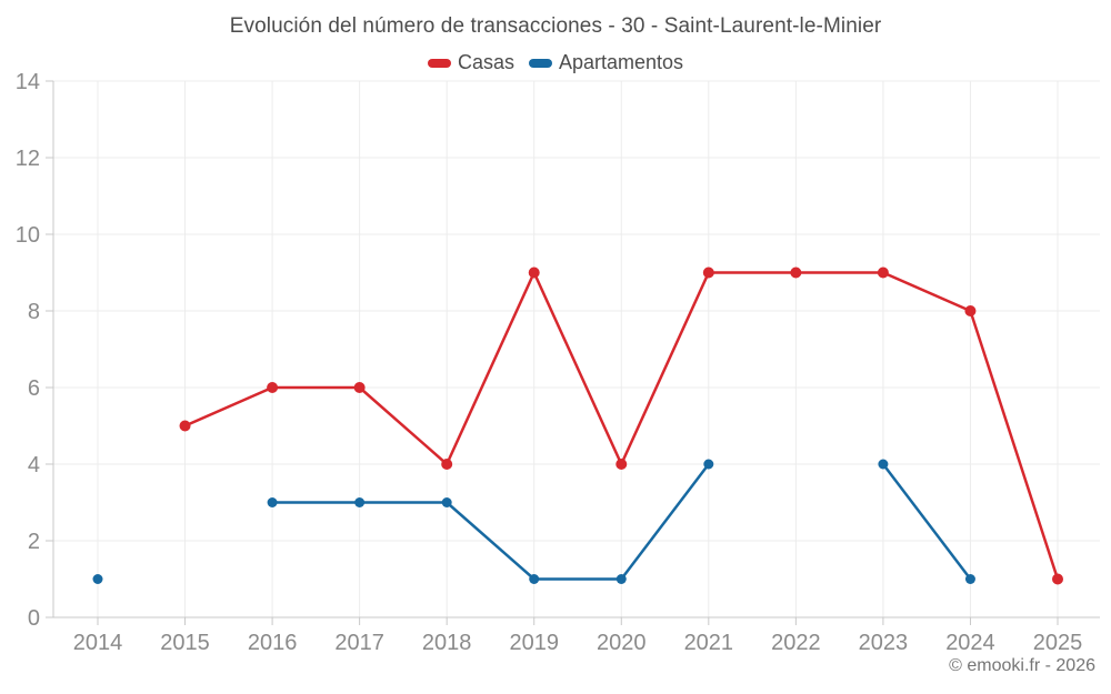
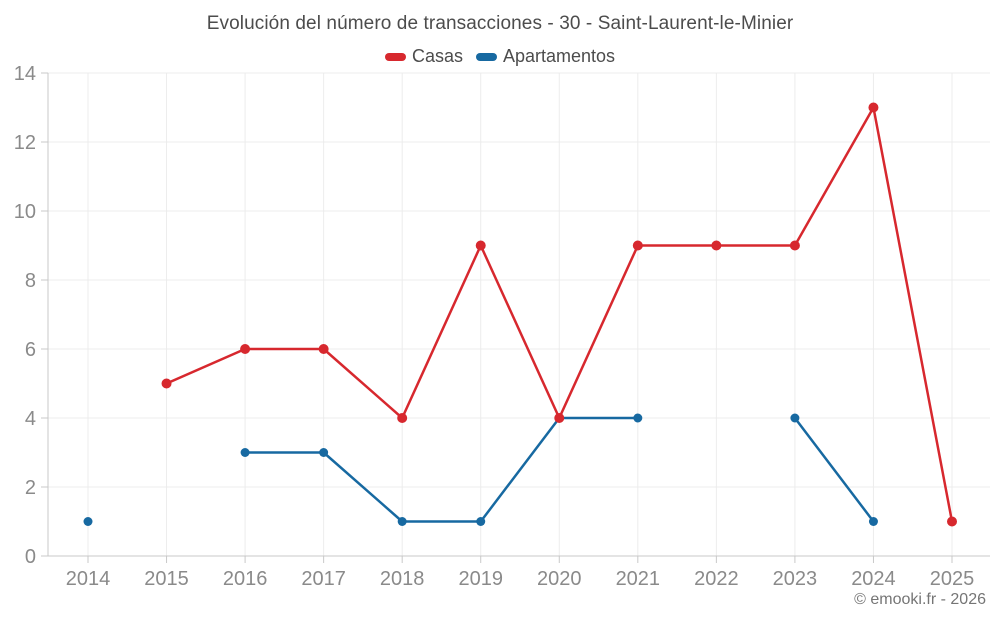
Apartamentos/2018: 3 -> 1
Apartamentos/2020: 1 -> 4
Casas/2024: 8 -> 13
